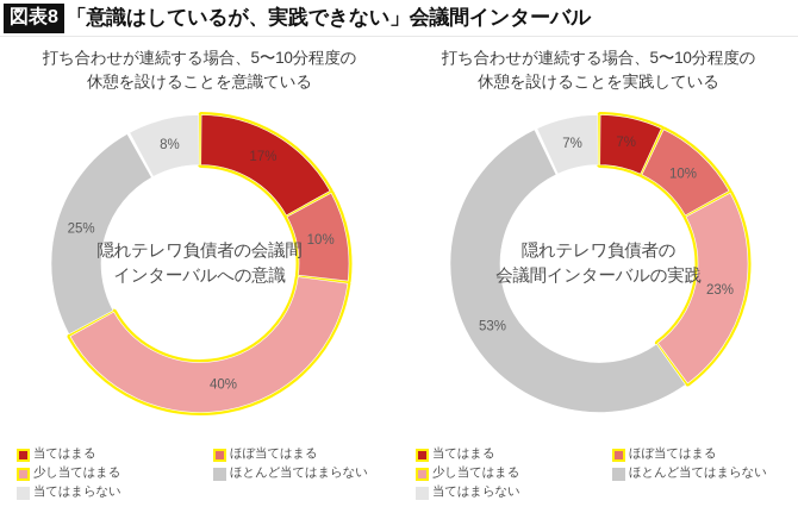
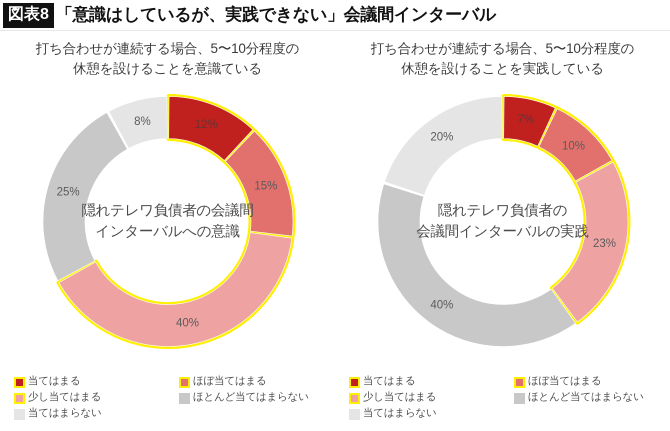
隠れテレワ負債者の会議間インターバルへの意識/当てはまる: 17% -> 12%
隠れテレワ負債者の会議間インターバルへの意識/ほぼ当てはまる: 10% -> 15%
隠れテレワ負債者の会議間インターバルの実践/ほとんど当てはまらない: 53% -> 40%
隠れテレワ負債者の会議間インターバルの実践/当てはまらない: 7% -> 20%
